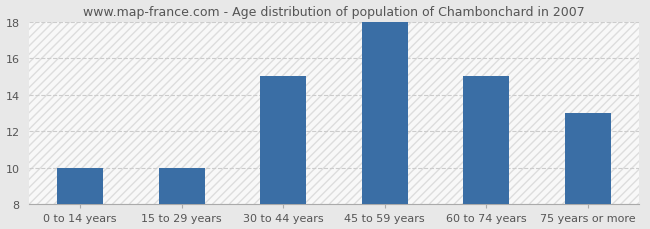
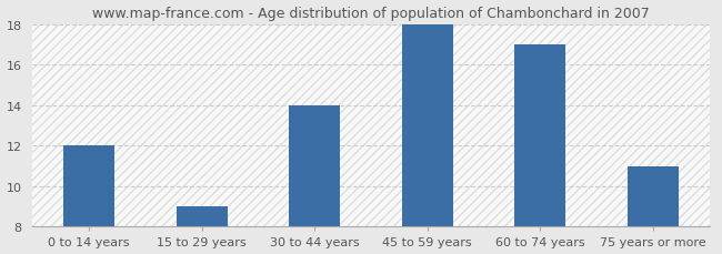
0 to 14 years: 10 -> 12
15 to 29 years: 10 -> 9
30 to 44 years: 15 -> 14
60 to 74 years: 15 -> 17
75 years or more: 13 -> 11
